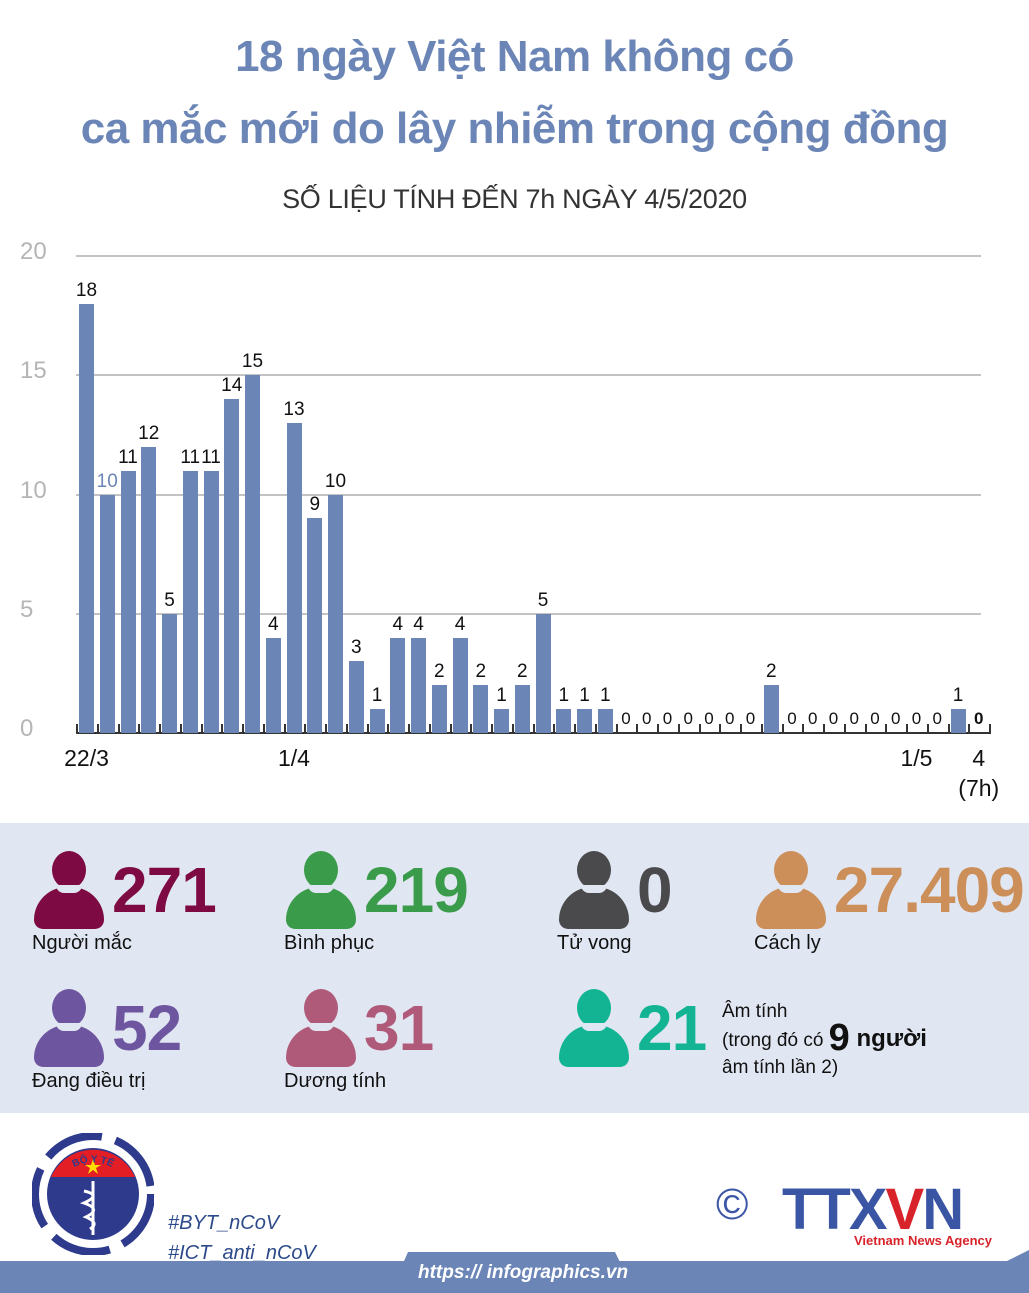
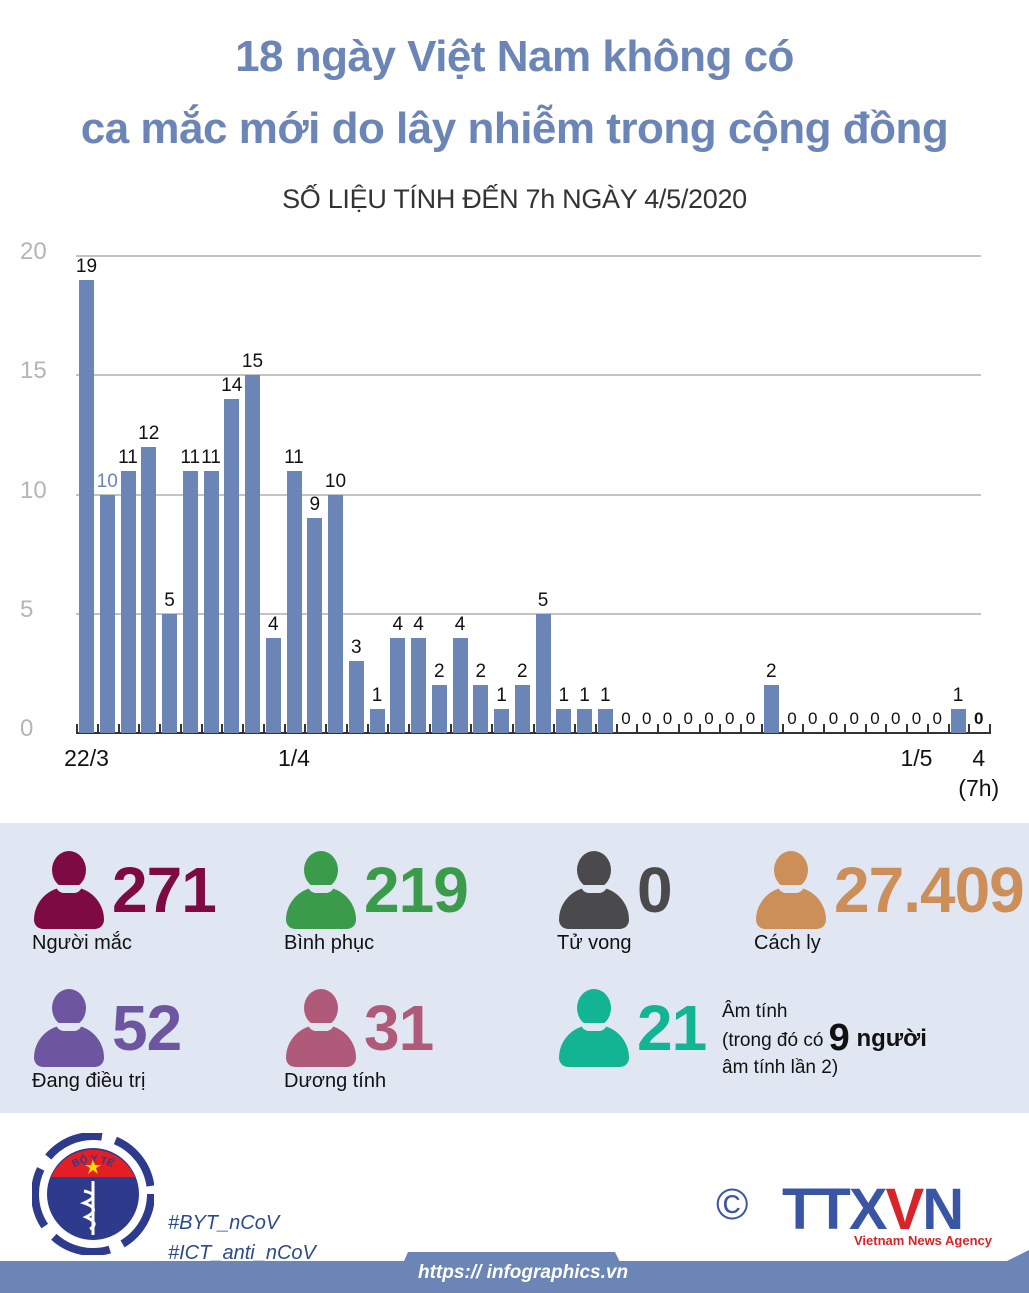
22/3: 18 -> 19
1/4: 13 -> 11
